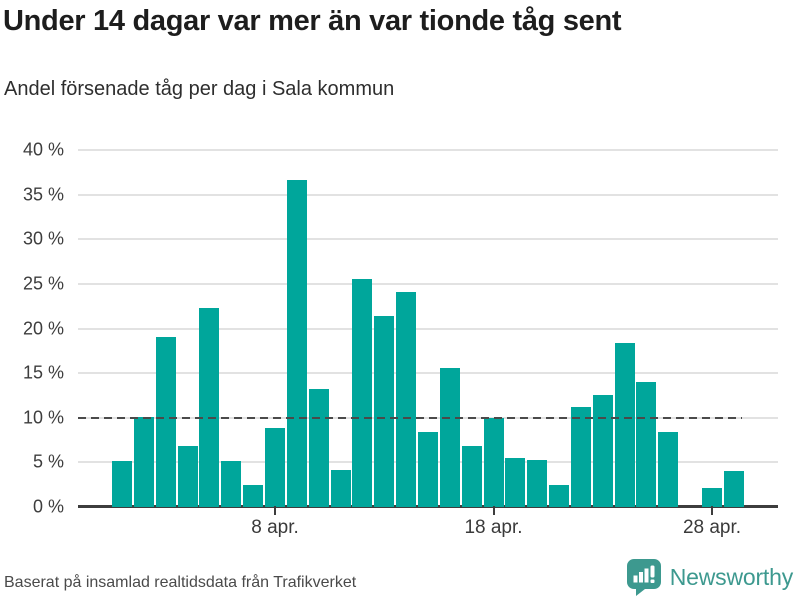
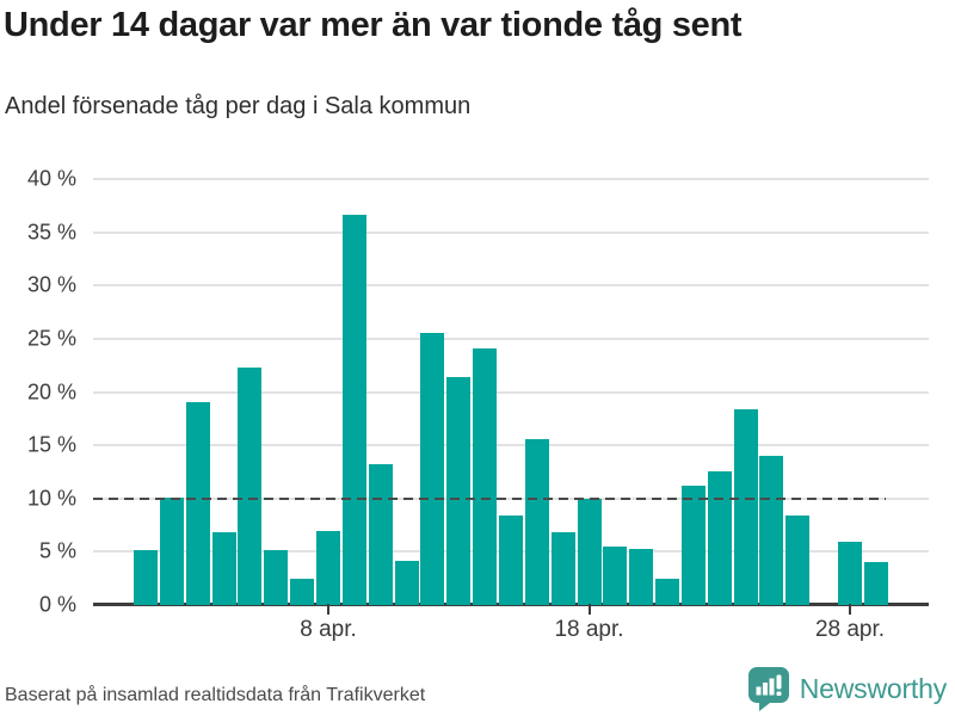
8 apr.: 9% -> 7%
28 apr.: 2% -> 6%
